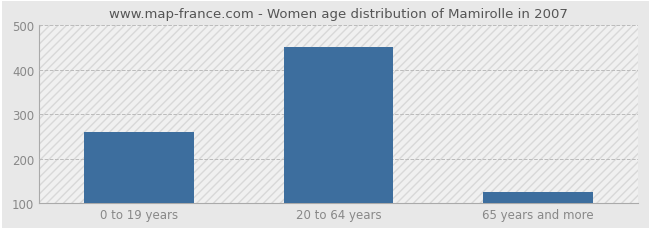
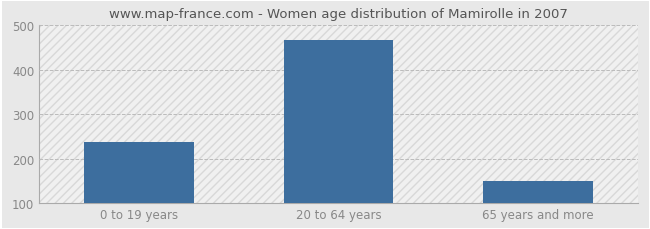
0 to 19 years: 260 -> 238
20 to 64 years: 450 -> 467
65 years and more: 125 -> 151
